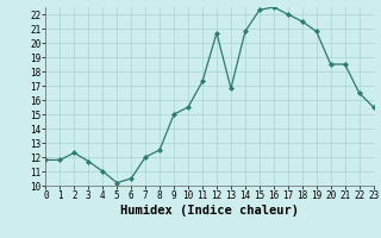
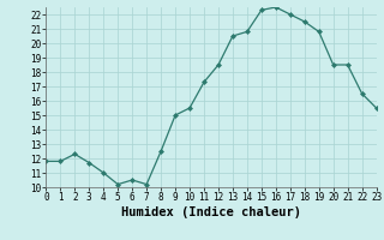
7: 12.0 -> 10.2
12: 20.7 -> 18.5
13: 16.8 -> 20.5
